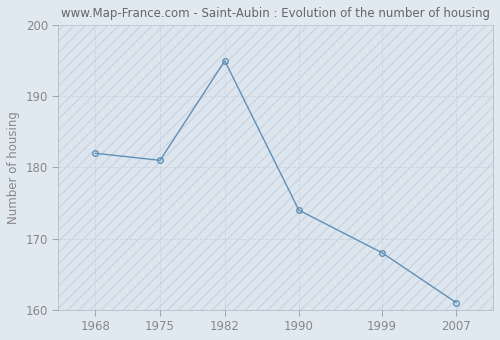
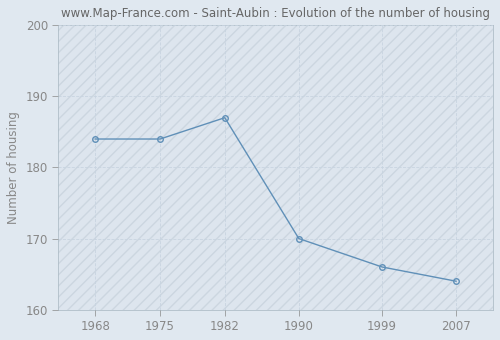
1968: 182 -> 184
1975: 181 -> 184
1982: 195 -> 187
1990: 174 -> 170
1999: 168 -> 166
2007: 161 -> 164
